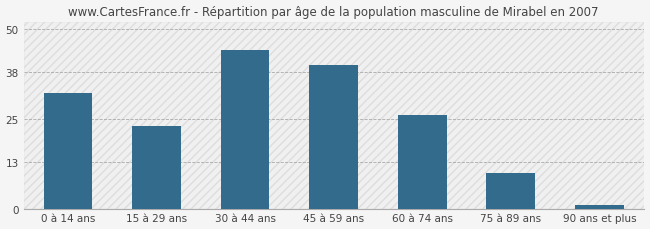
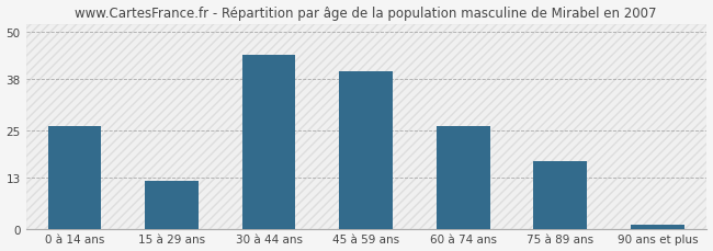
0 à 14 ans: 32 -> 26
15 à 29 ans: 23 -> 12
75 à 89 ans: 10 -> 17
